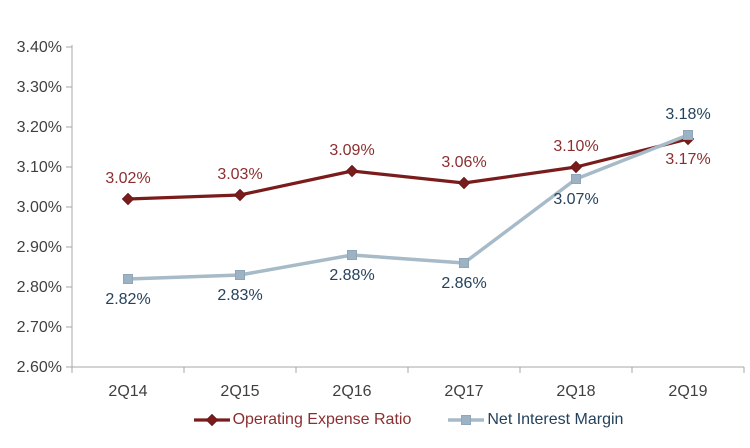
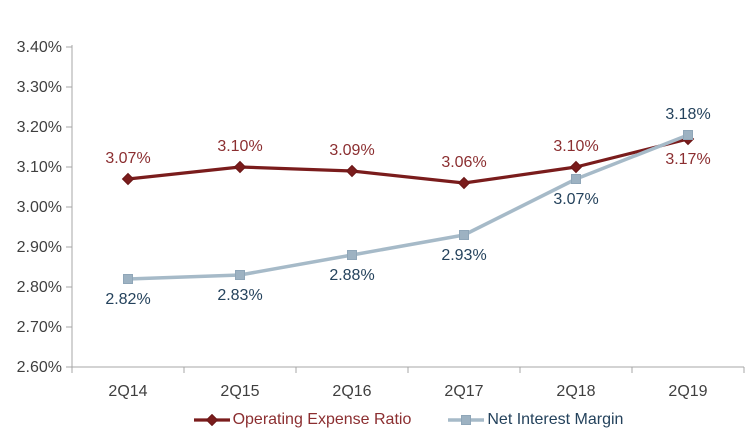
Operating Expense Ratio/2Q14: 3.02% -> 3.07%
Operating Expense Ratio/2Q15: 3.03% -> 3.10%
Net Interest Margin/2Q17: 2.86% -> 2.93%
